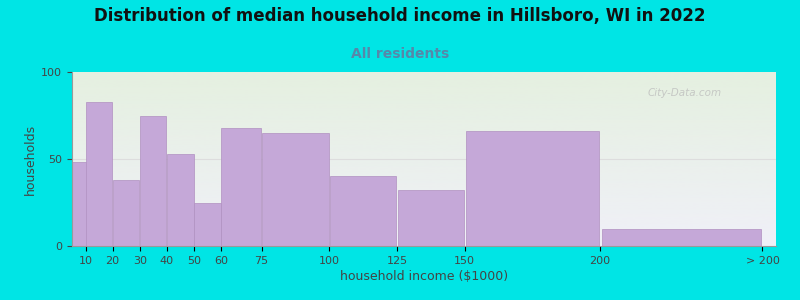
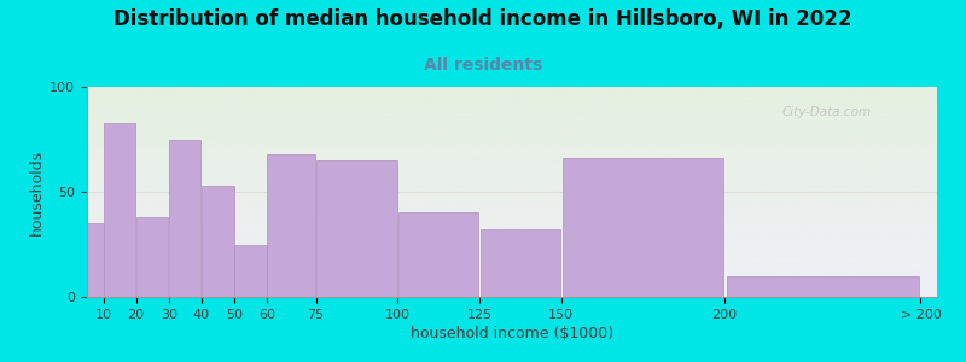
10: 48 -> 35
